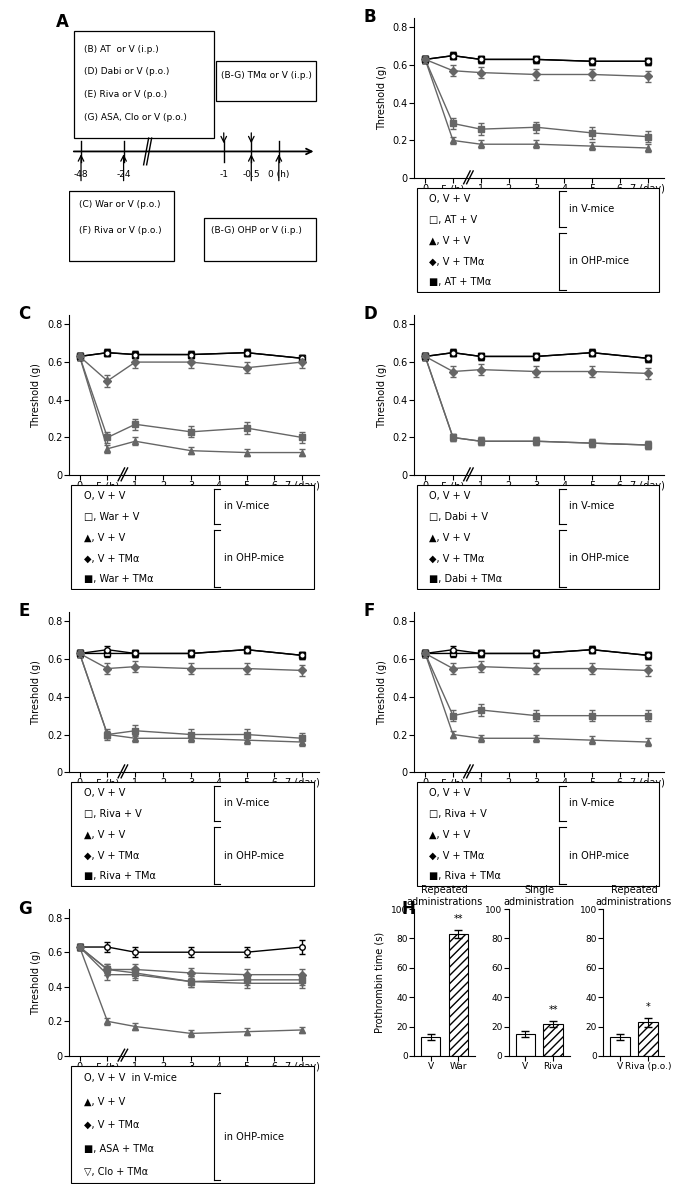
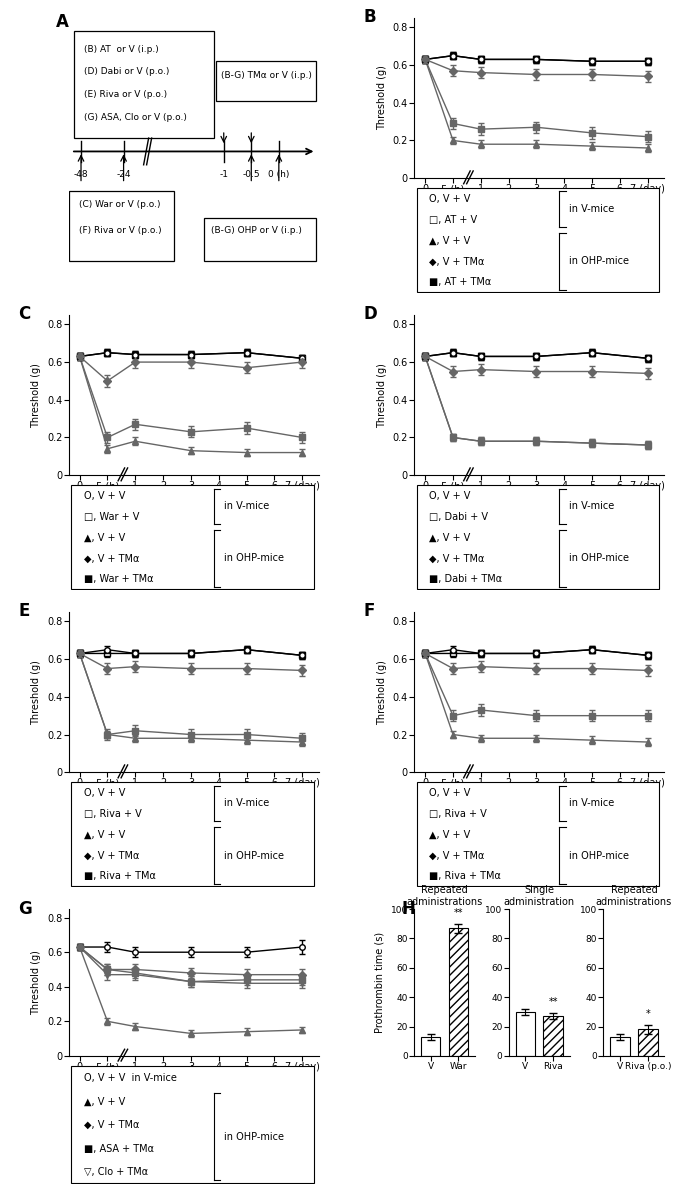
War: 83 -> 87
Single administration/V: 15 -> 30
Single administration/Riva: 22 -> 27
Riva (p.o.): 23 -> 18
